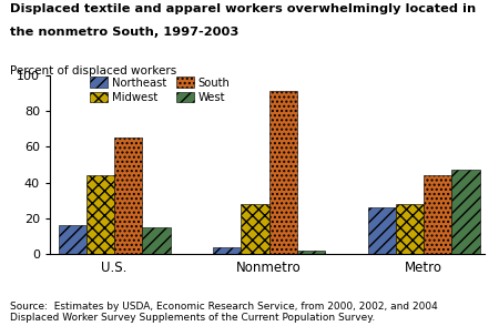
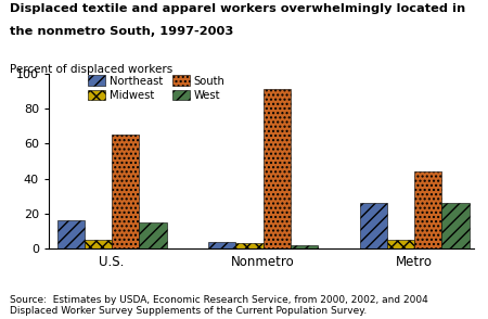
Midwest/U.S.: 44 -> 5
Midwest/Nonmetro: 28 -> 3
Midwest/Metro: 28 -> 5
West/Metro: 47 -> 26
